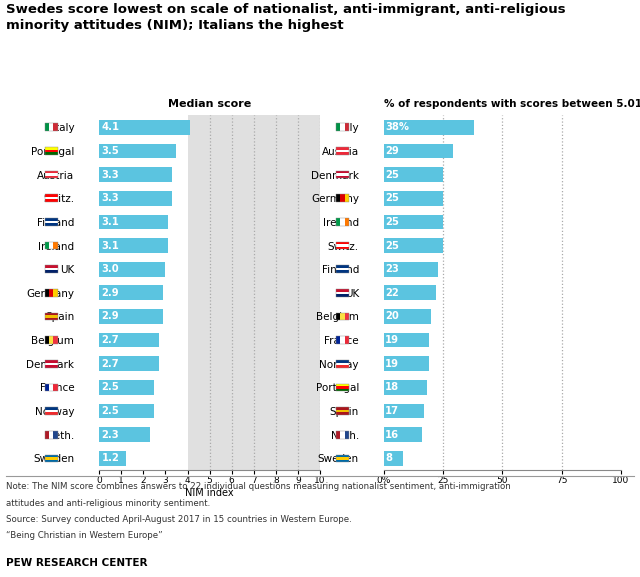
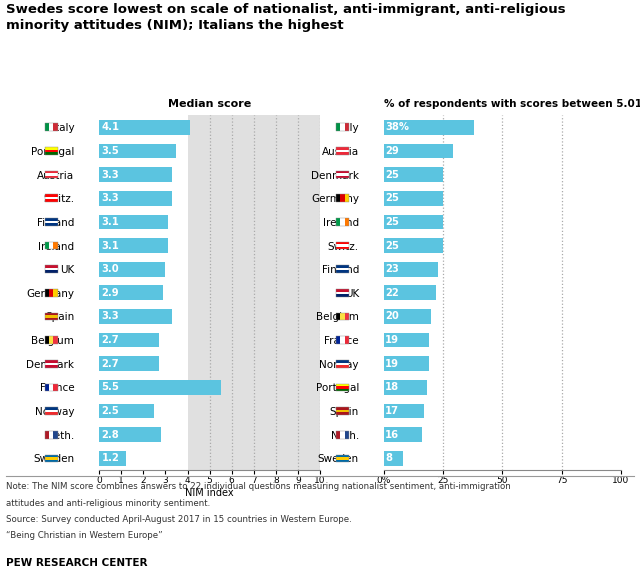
Median score/Spain: 2.9 -> 3.3
Median score/France: 2.5 -> 5.5
Median score/Neth.: 2.3 -> 2.8
